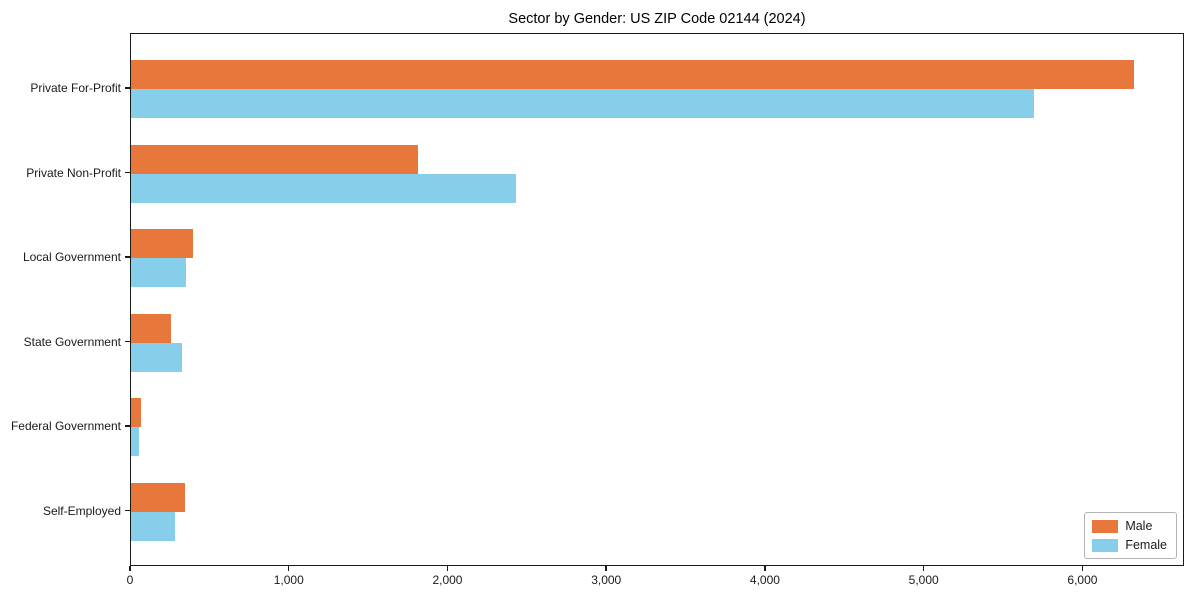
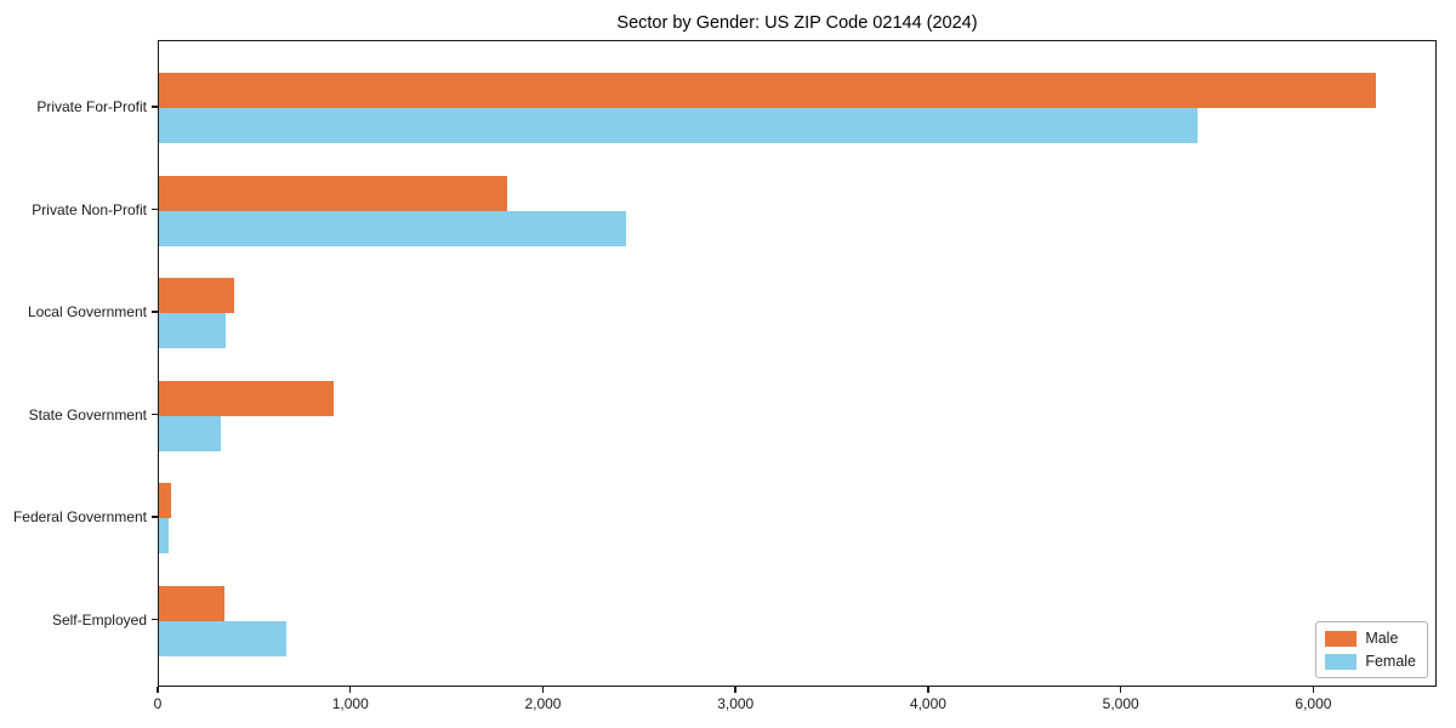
Female/Private For-Profit: 5700 -> 5400
Male/State Government: 250 -> 910
Female/Self-Employed: 280 -> 660
